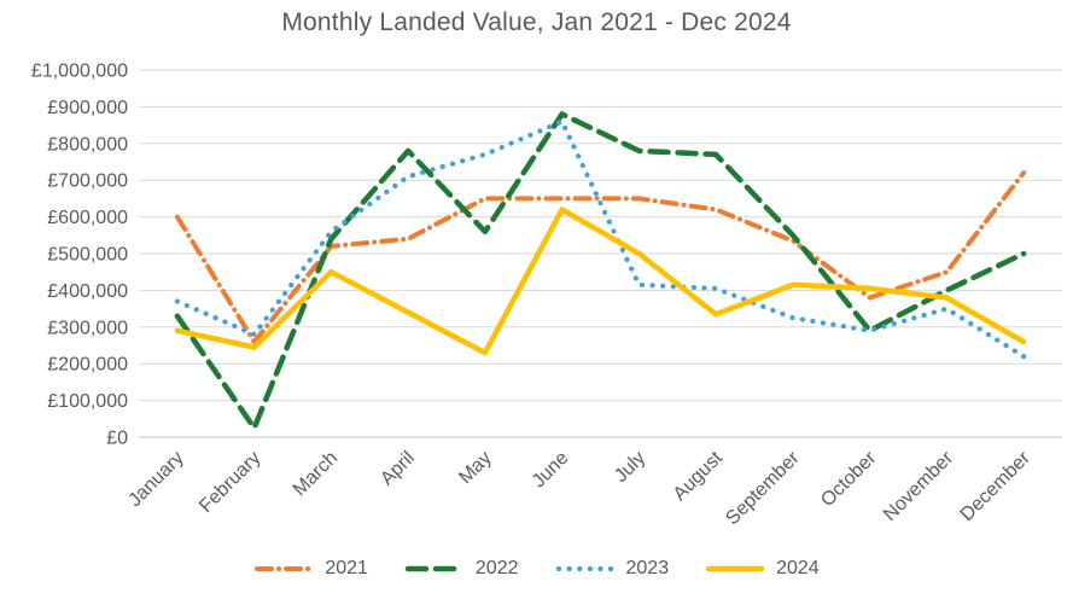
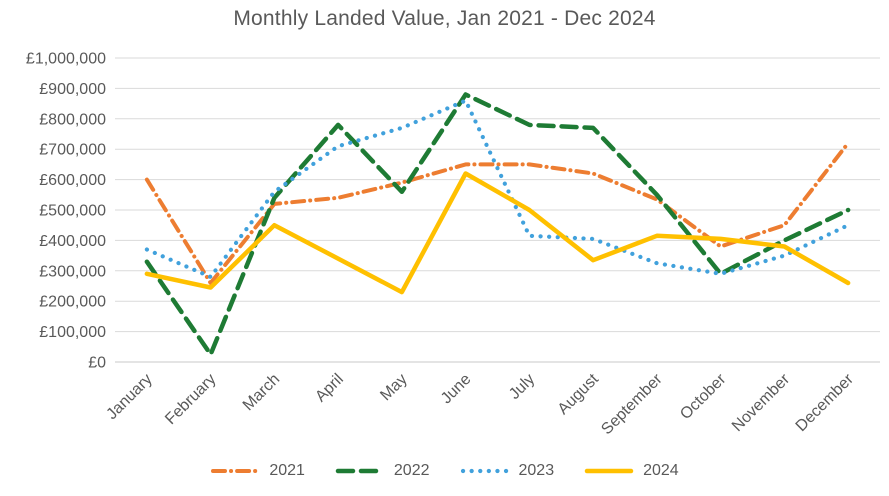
2021/May: £650000 -> £590000
2023/December: £220000 -> £450000
